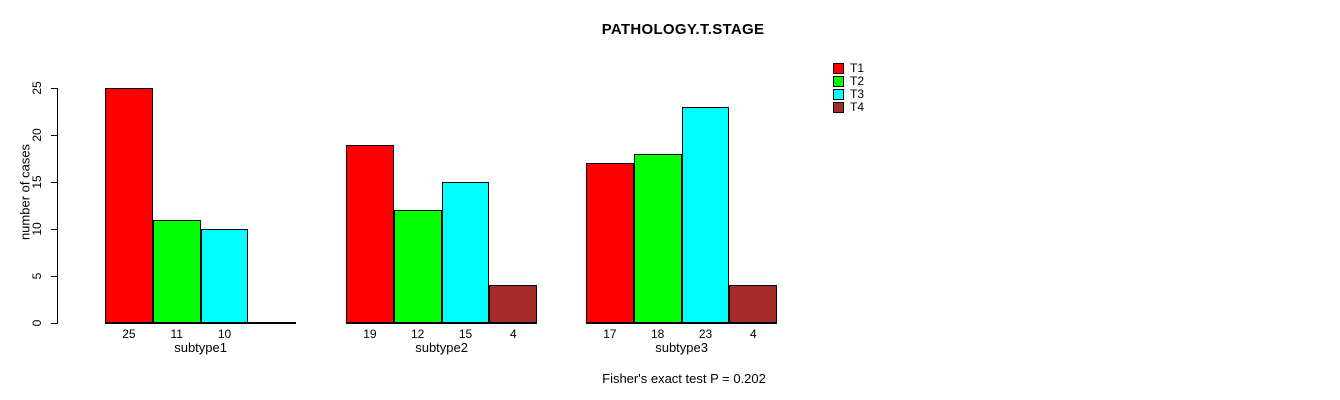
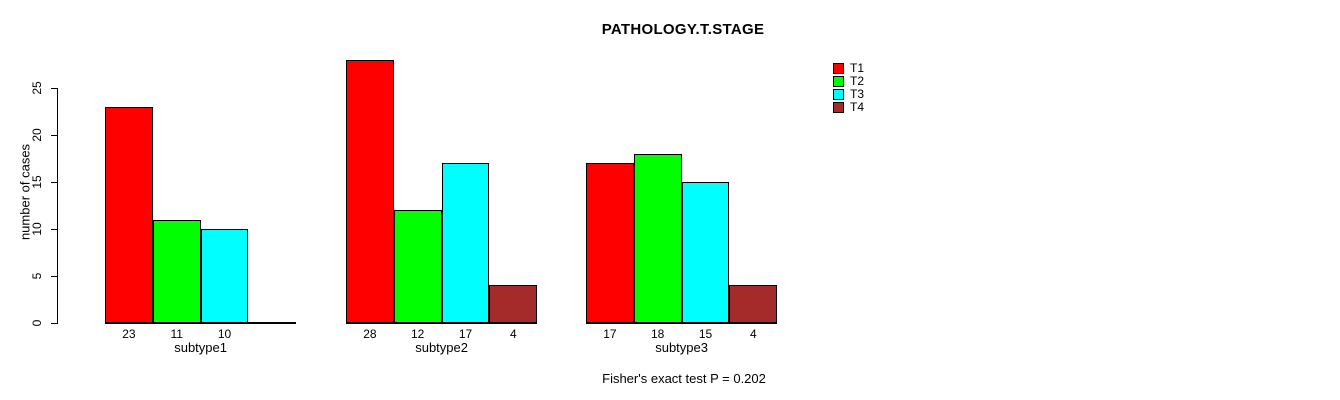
T1/subtype1: 25 -> 23
T1/subtype2: 19 -> 28
T3/subtype2: 15 -> 17
T3/subtype3: 23 -> 15
